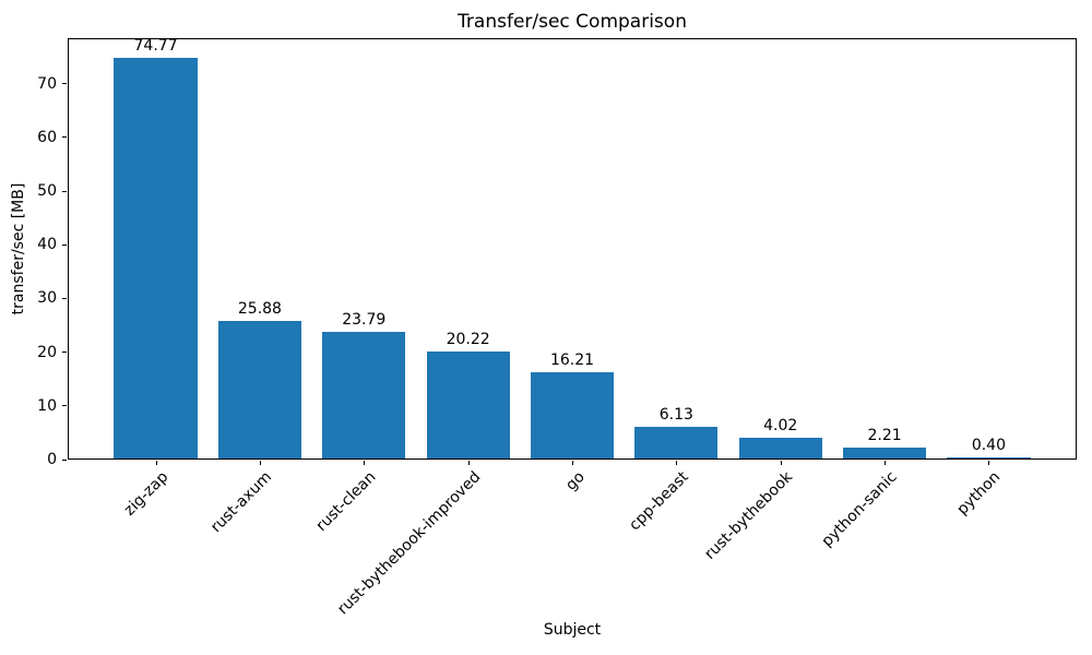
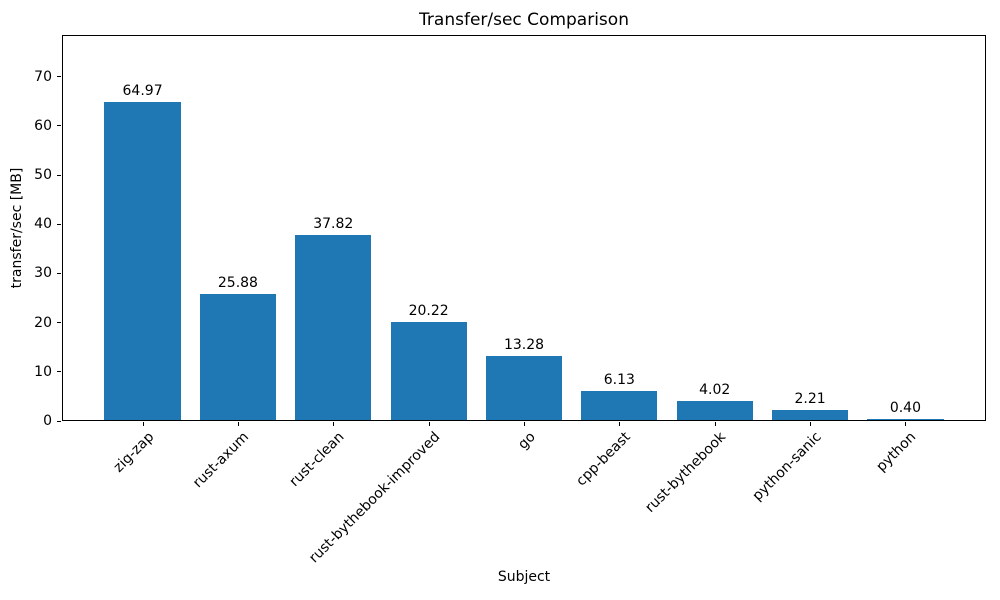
zig-zap: 74.77 -> 64.97
rust-clean: 23.79 -> 37.82
go: 16.21 -> 13.28
